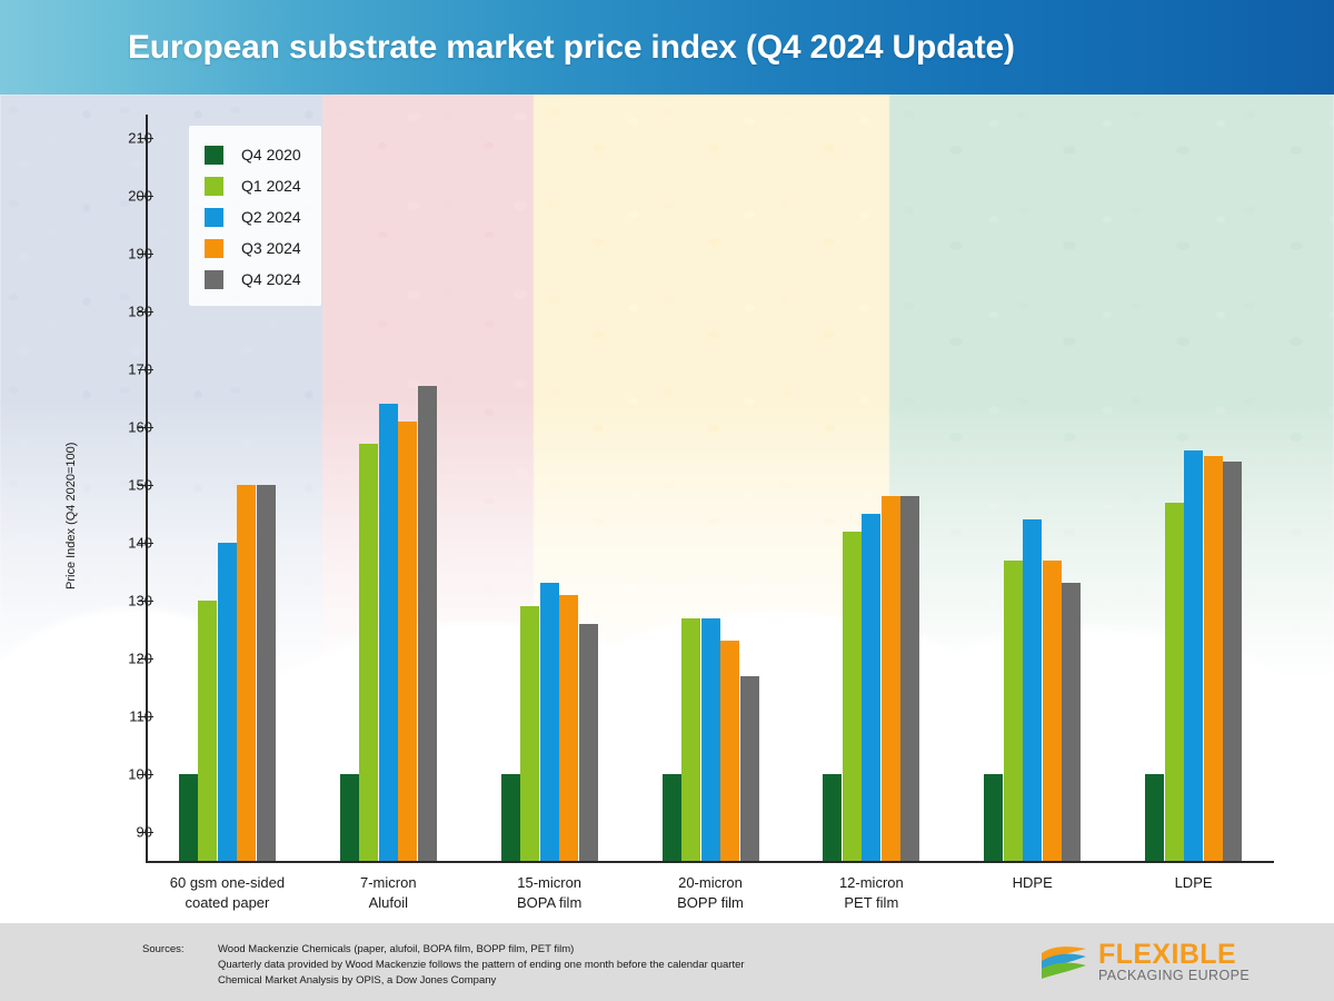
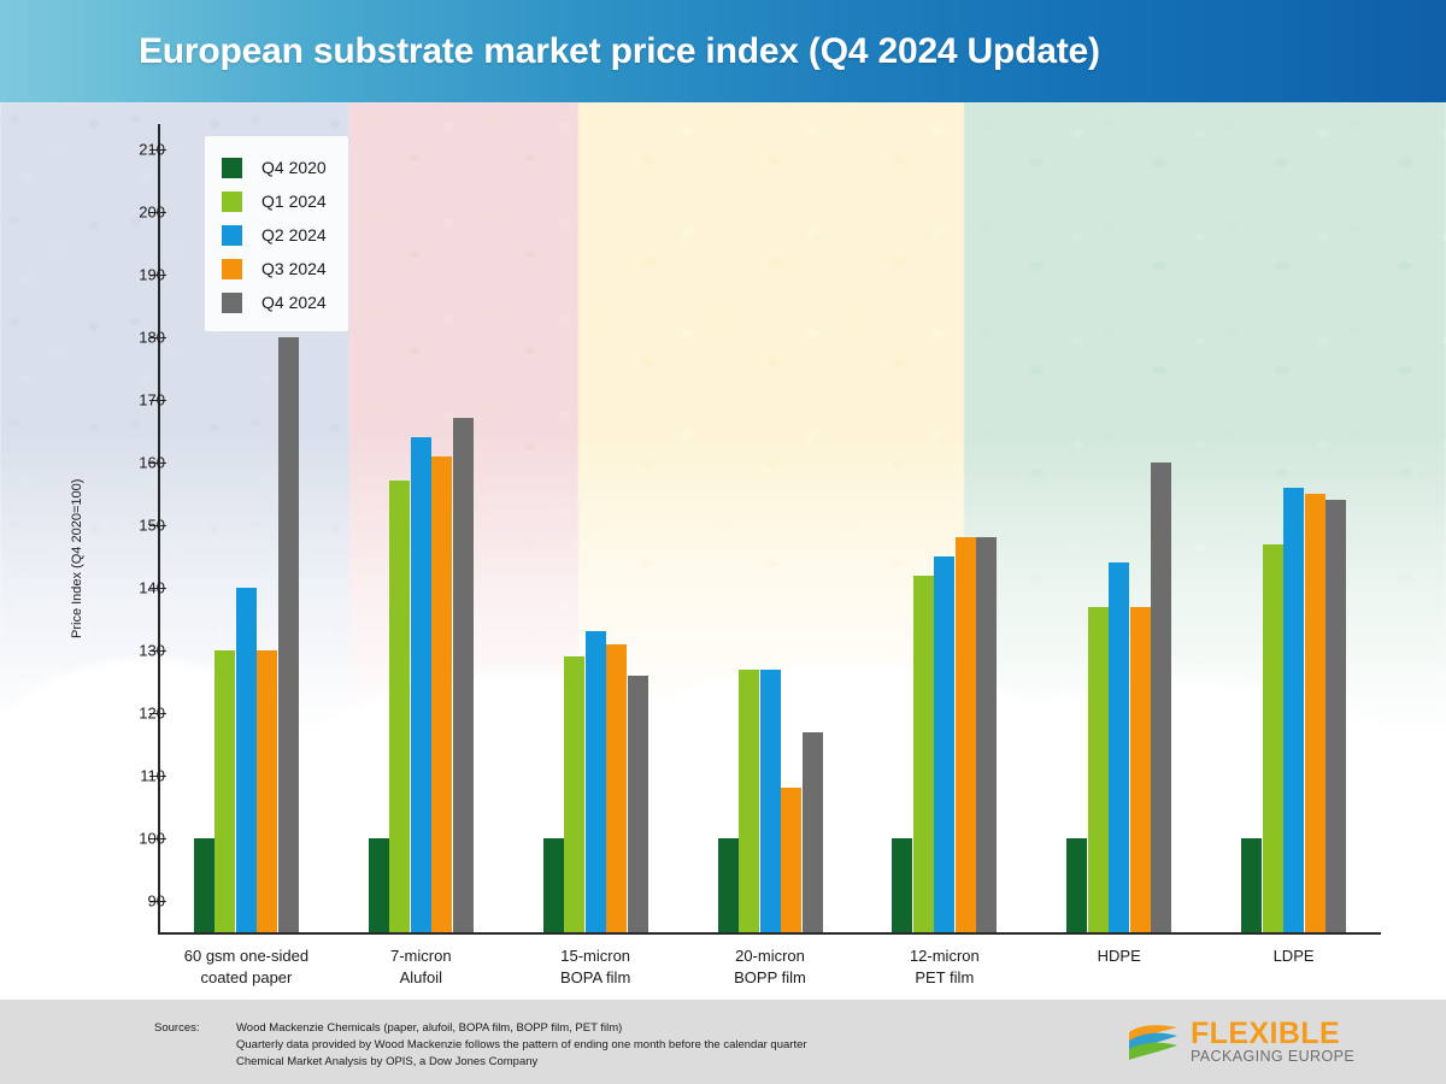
Q3 2024/60 gsm one-sided coated paper: 150 -> 130
Q4 2024/60 gsm one-sided coated paper: 150 -> 180
Q3 2024/20-micron BOPP film: 123 -> 108
Q4 2024/HDPE: 133 -> 160
